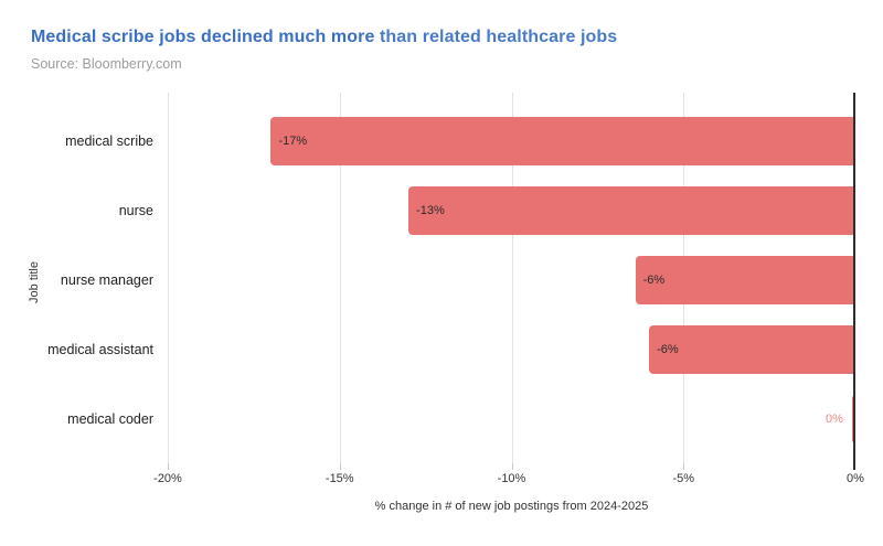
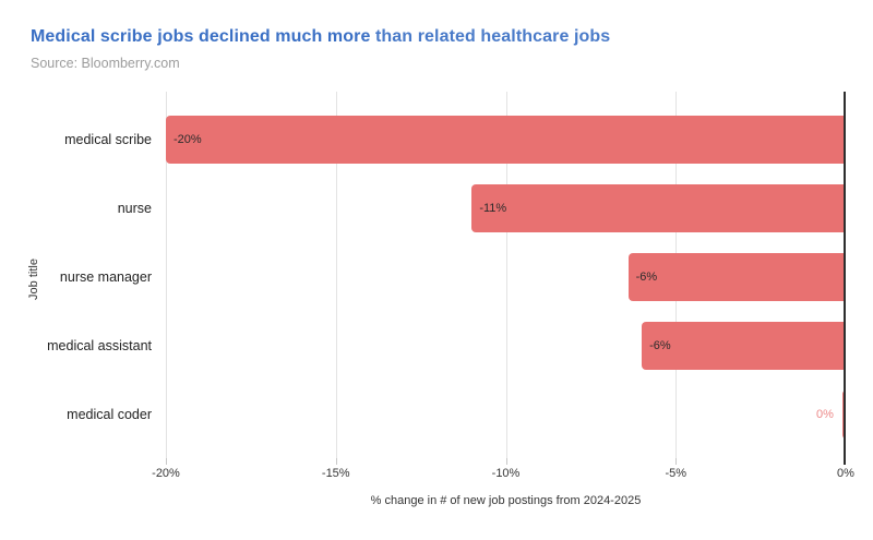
medical scribe: -17% -> -20%
nurse: -13% -> -11%
